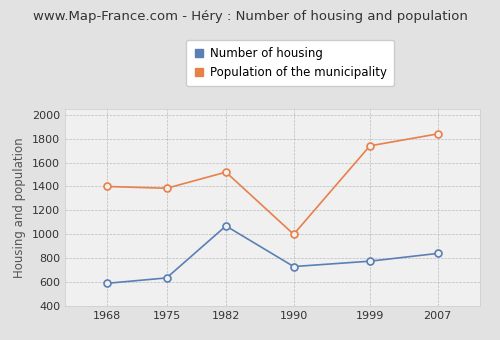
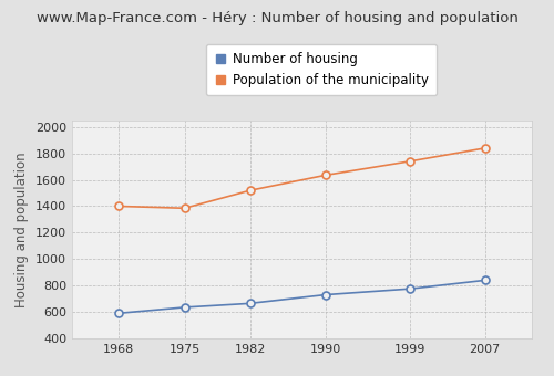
Number of housing/1982: 1070 -> 660
Population of the municipality/1990: 1000 -> 1640
